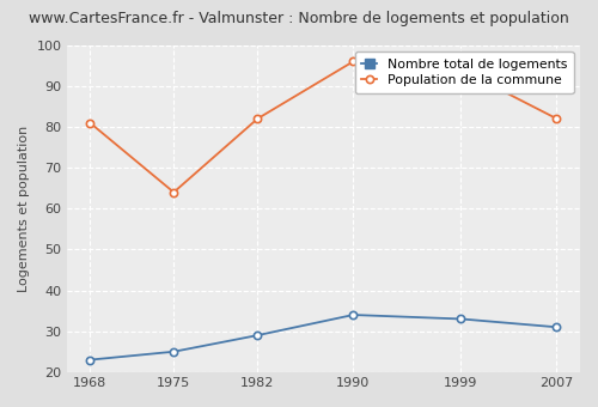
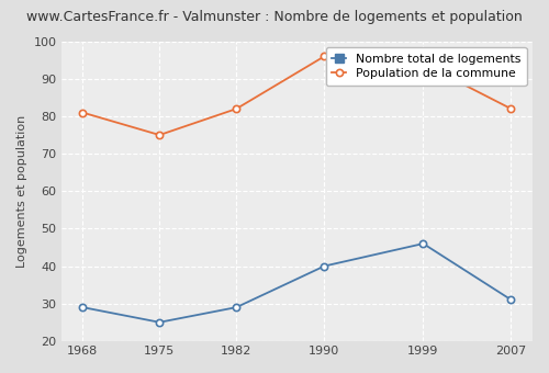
Nombre total de logements/1968: 23 -> 29
Population de la commune/1975: 64 -> 75
Nombre total de logements/1990: 34 -> 40
Nombre total de logements/1999: 33 -> 46
